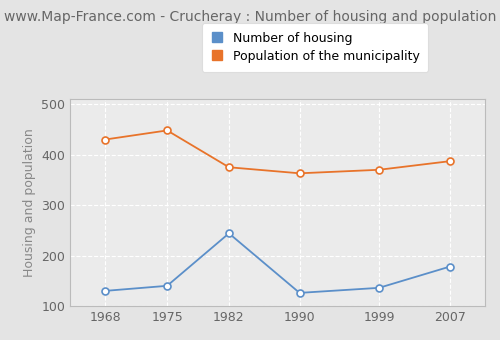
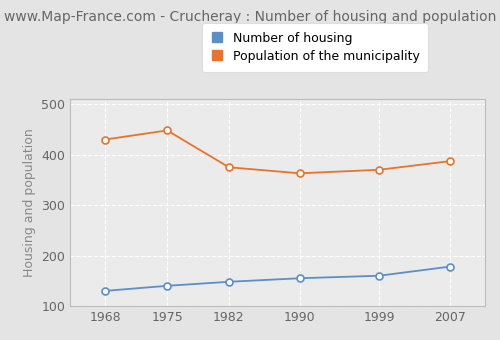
Number of housing/1982: 244 -> 148
Number of housing/1990: 126 -> 155
Number of housing/1999: 136 -> 160
